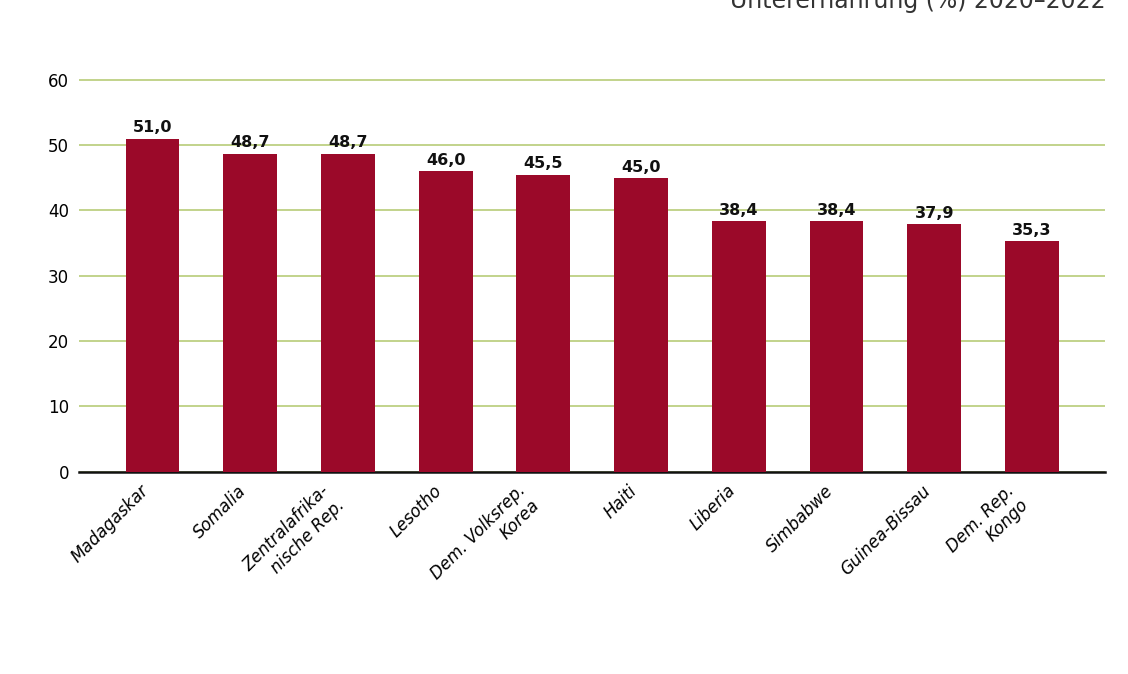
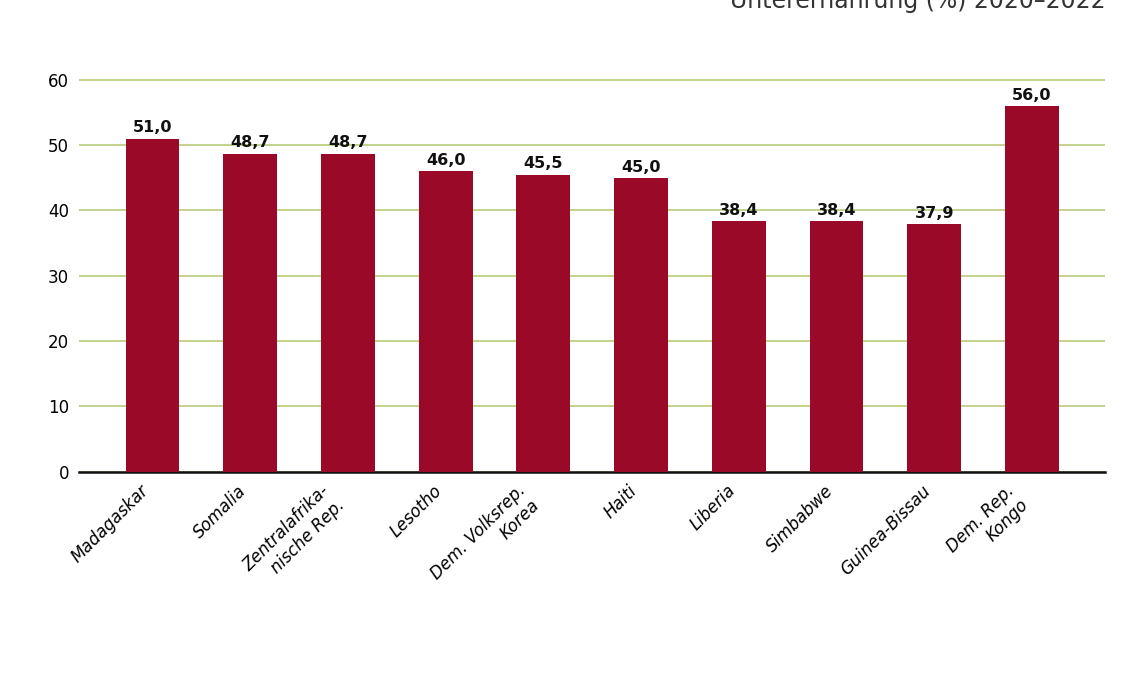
Dem. Rep. Kongo: 35,3 -> 56,0
